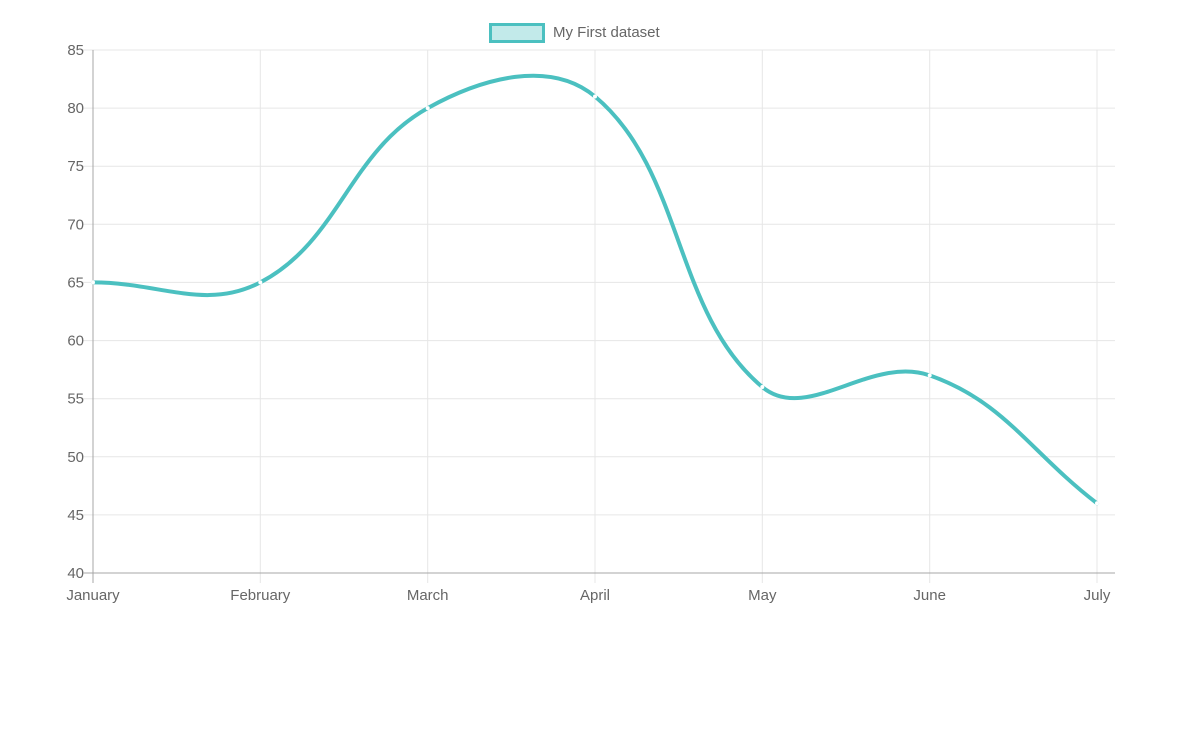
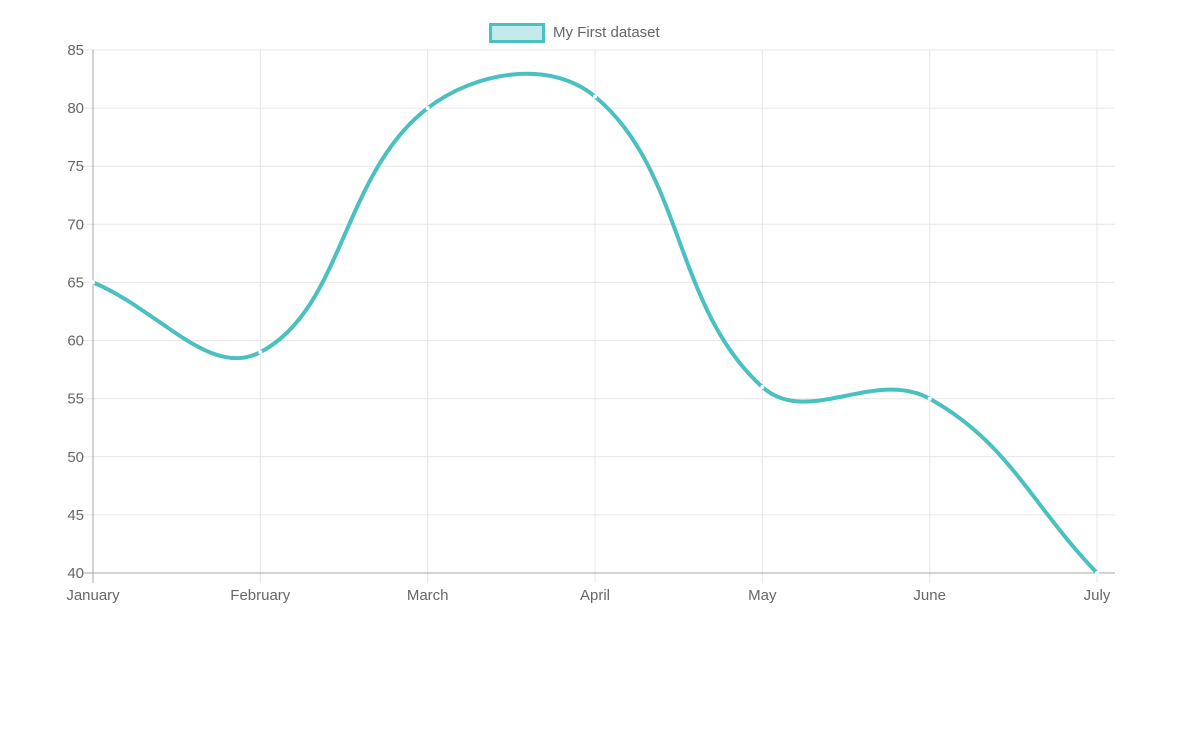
February: 65 -> 59
June: 57 -> 55
July: 46 -> 40
